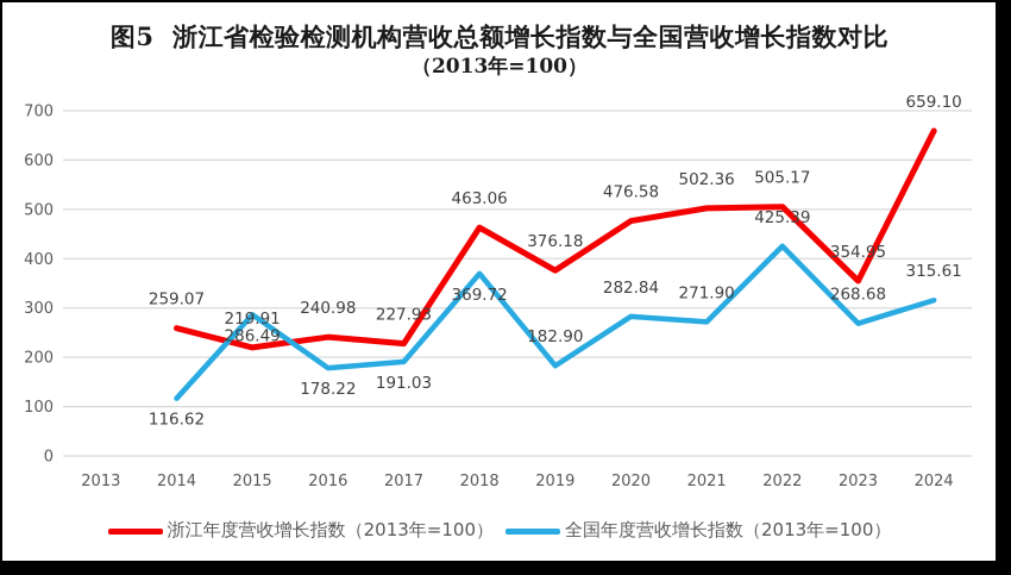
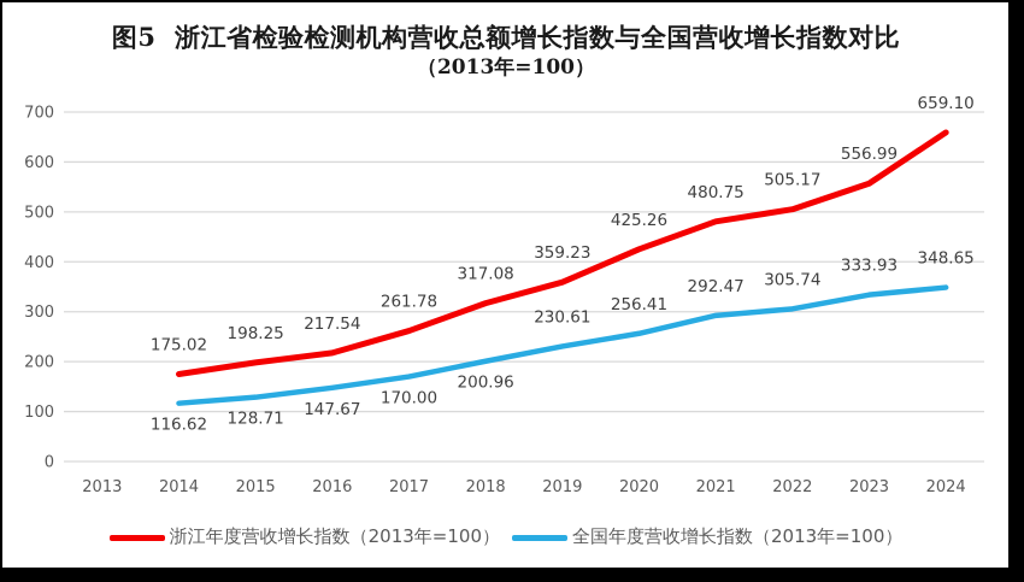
浙江年度营收增长指数（2013年=100）/2014: 259.07 -> 175.02
浙江年度营收增长指数（2013年=100）/2015: 219.91 -> 198.25
全国年度营收增长指数（2013年=100）/2015: 286.49 -> 128.71
浙江年度营收增长指数（2013年=100）/2016: 240.98 -> 217.54
全国年度营收增长指数（2013年=100）/2016: 178.22 -> 147.67
浙江年度营收增长指数（2013年=100）/2017: 227.93 -> 261.78
全国年度营收增长指数（2013年=100）/2017: 191.03 -> 170.00
浙江年度营收增长指数（2013年=100）/2018: 463.06 -> 317.08
全国年度营收增长指数（2013年=100）/2018: 369.72 -> 200.96
浙江年度营收增长指数（2013年=100）/2019: 376.18 -> 359.23
全国年度营收增长指数（2013年=100）/2019: 182.90 -> 230.61
浙江年度营收增长指数（2013年=100）/2020: 476.58 -> 425.26
全国年度营收增长指数（2013年=100）/2020: 282.84 -> 256.41
浙江年度营收增长指数（2013年=100）/2021: 502.36 -> 480.75
全国年度营收增长指数（2013年=100）/2021: 271.90 -> 292.47
全国年度营收增长指数（2013年=100）/2022: 425.39 -> 305.74
浙江年度营收增长指数（2013年=100）/2023: 354.95 -> 556.99
全国年度营收增长指数（2013年=100）/2023: 268.68 -> 333.93
全国年度营收增长指数（2013年=100）/2024: 315.61 -> 348.65
